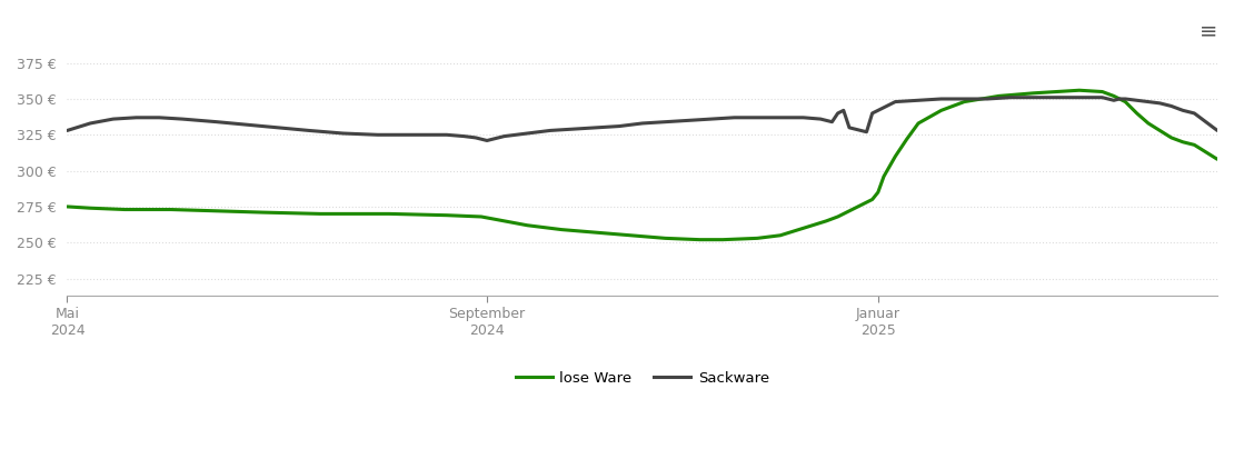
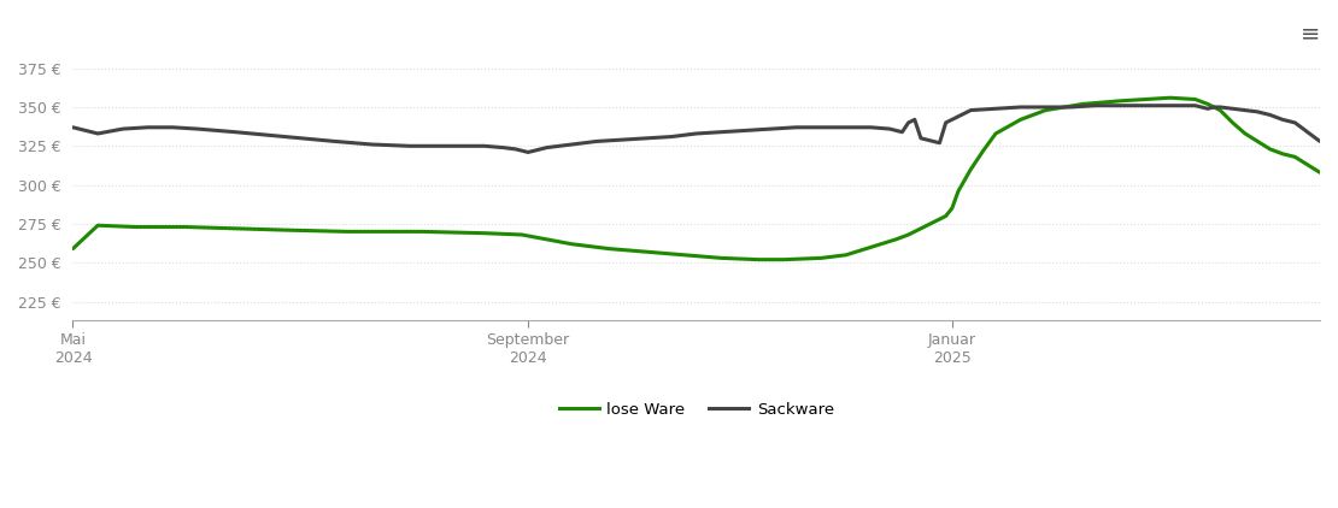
lose Ware/Mai 2024: 275 € -> 259 €
Sackware/Mai 2024: 328 € -> 337 €
